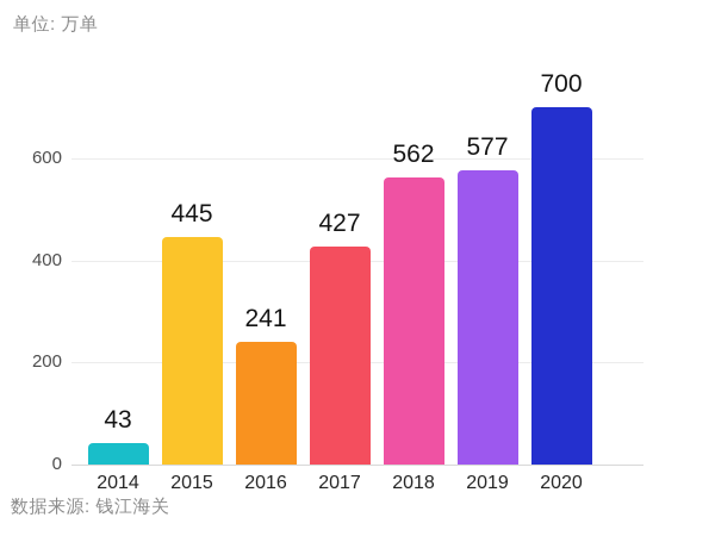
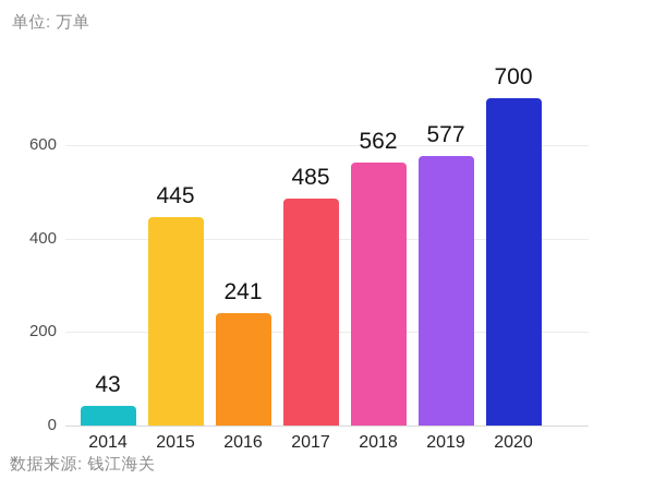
2017: 427 -> 485
